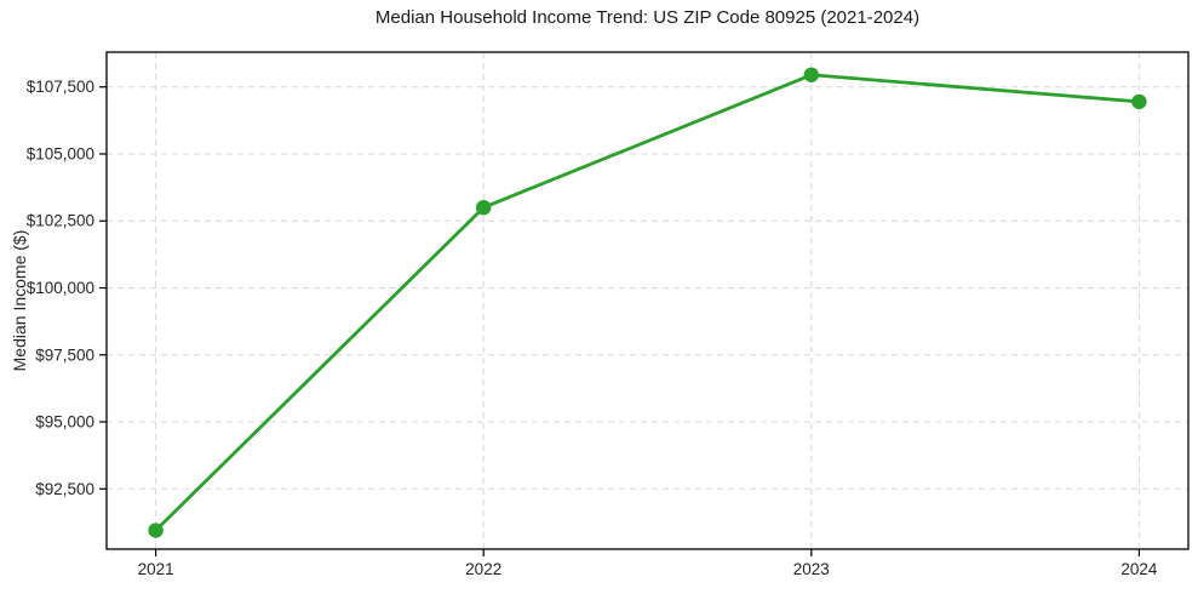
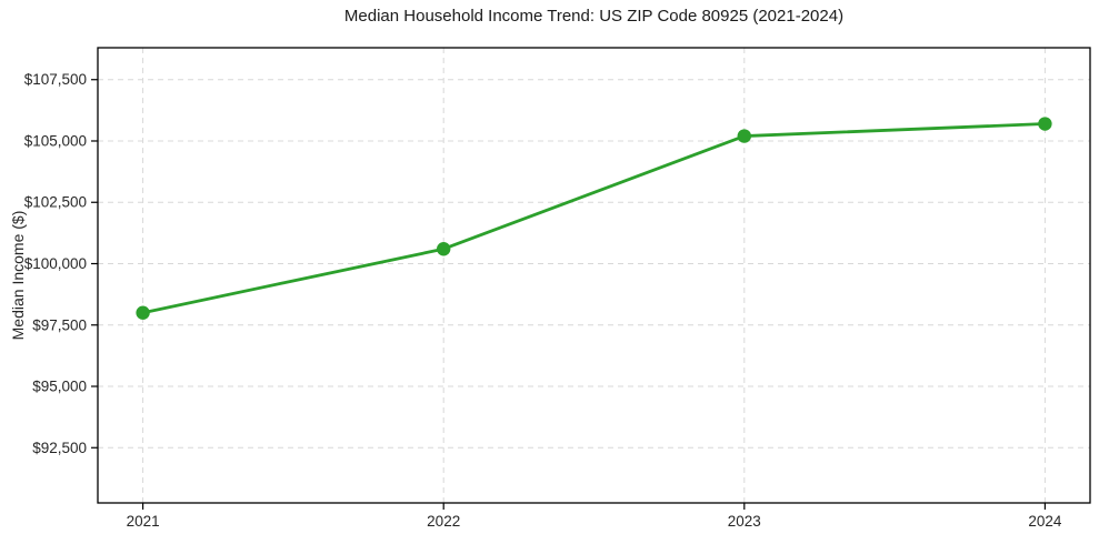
2021: $91000 -> $98000
2022: $103000 -> $100600
2023: $108000 -> $105200
2024: $107000 -> $105700
